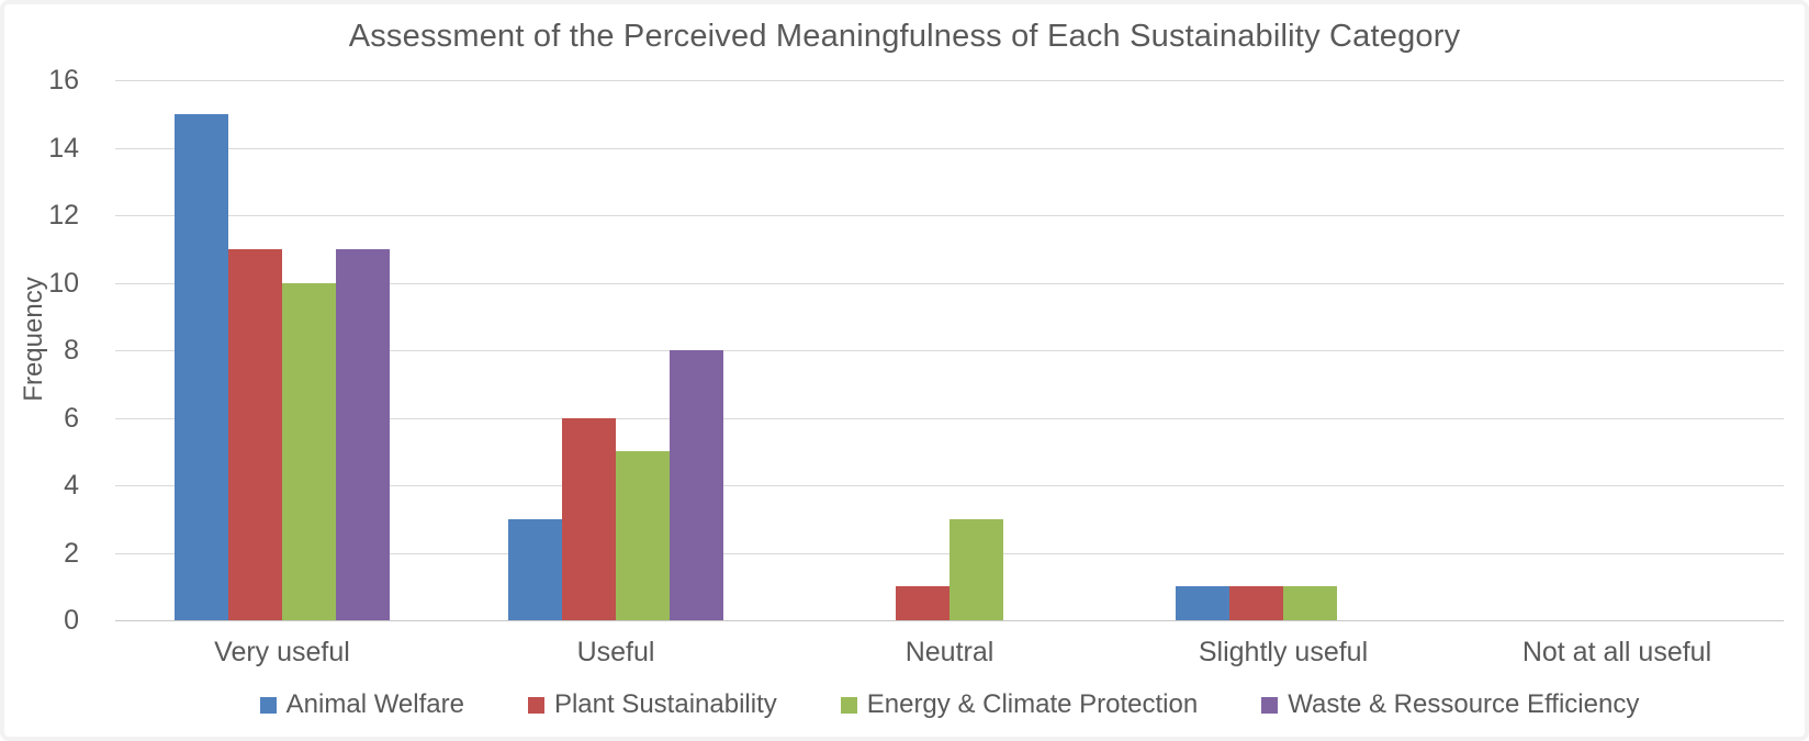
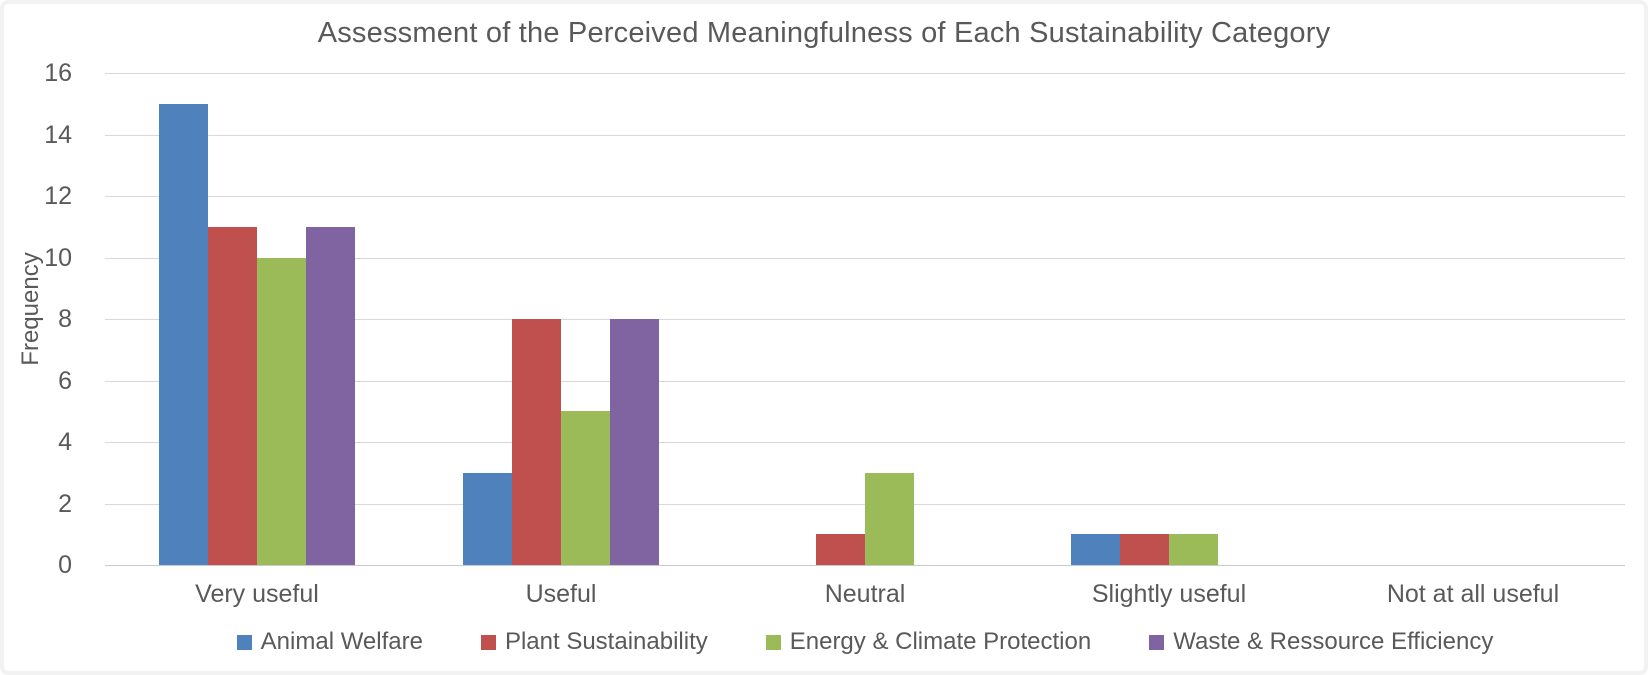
Plant Sustainability/Useful: 6 -> 8
